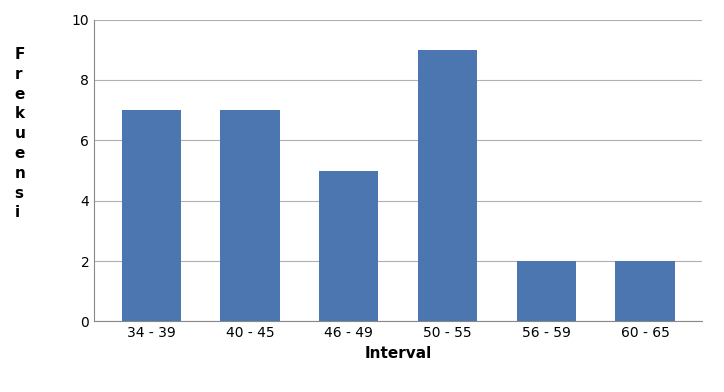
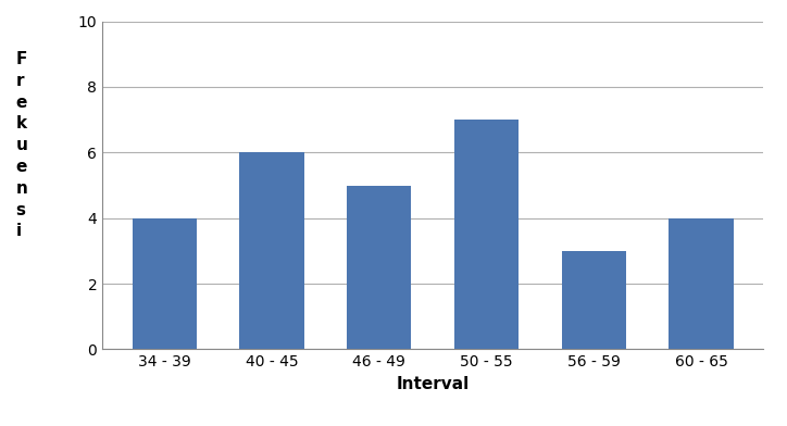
34 - 39: 7 -> 4
40 - 45: 7 -> 6
50 - 55: 9 -> 7
56 - 59: 2 -> 3
60 - 65: 2 -> 4
